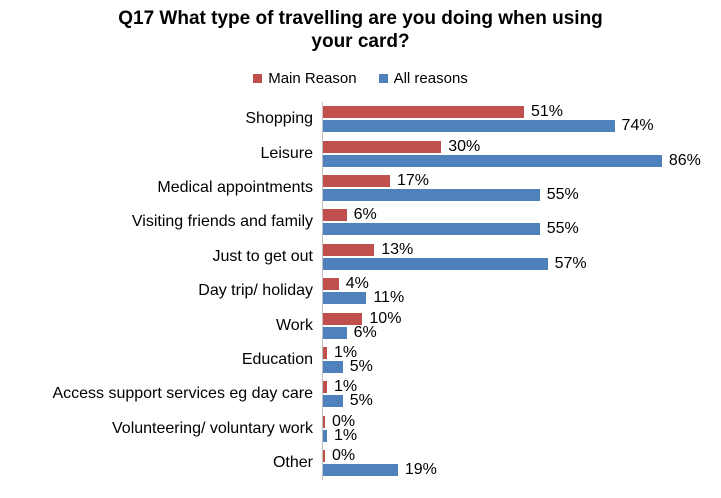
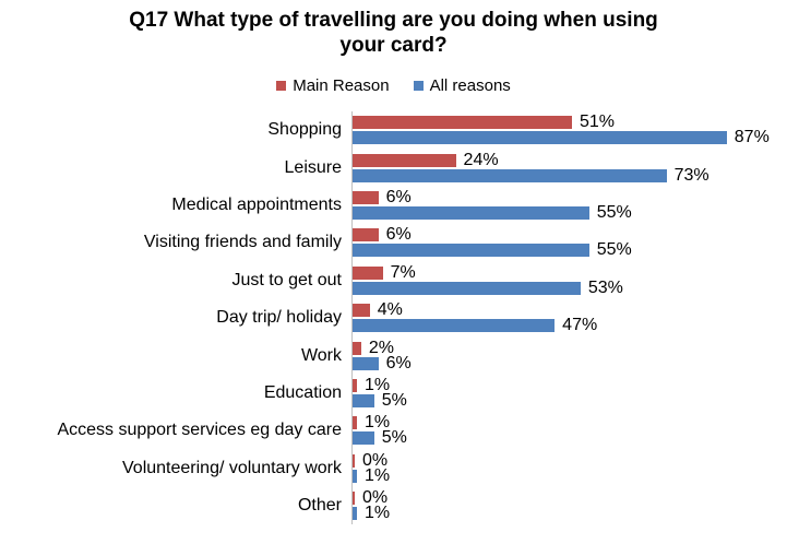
All reasons/Shopping: 74% -> 87%
Main Reason/Leisure: 30% -> 24%
All reasons/Leisure: 86% -> 73%
Main Reason/Medical appointments: 17% -> 6%
Main Reason/Just to get out: 13% -> 7%
All reasons/Just to get out: 57% -> 53%
All reasons/Day trip/ holiday: 11% -> 47%
Main Reason/Work: 10% -> 2%
All reasons/Other: 19% -> 1%
